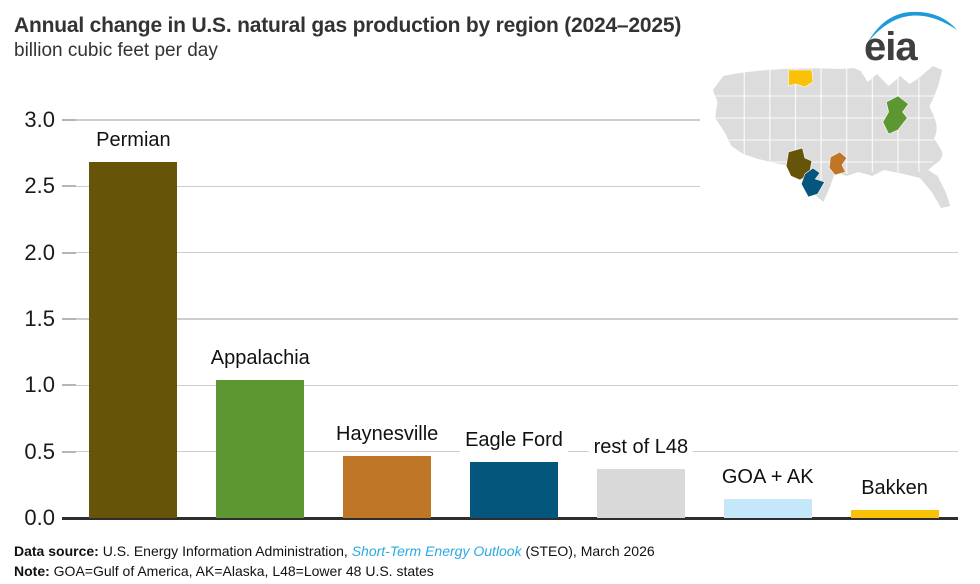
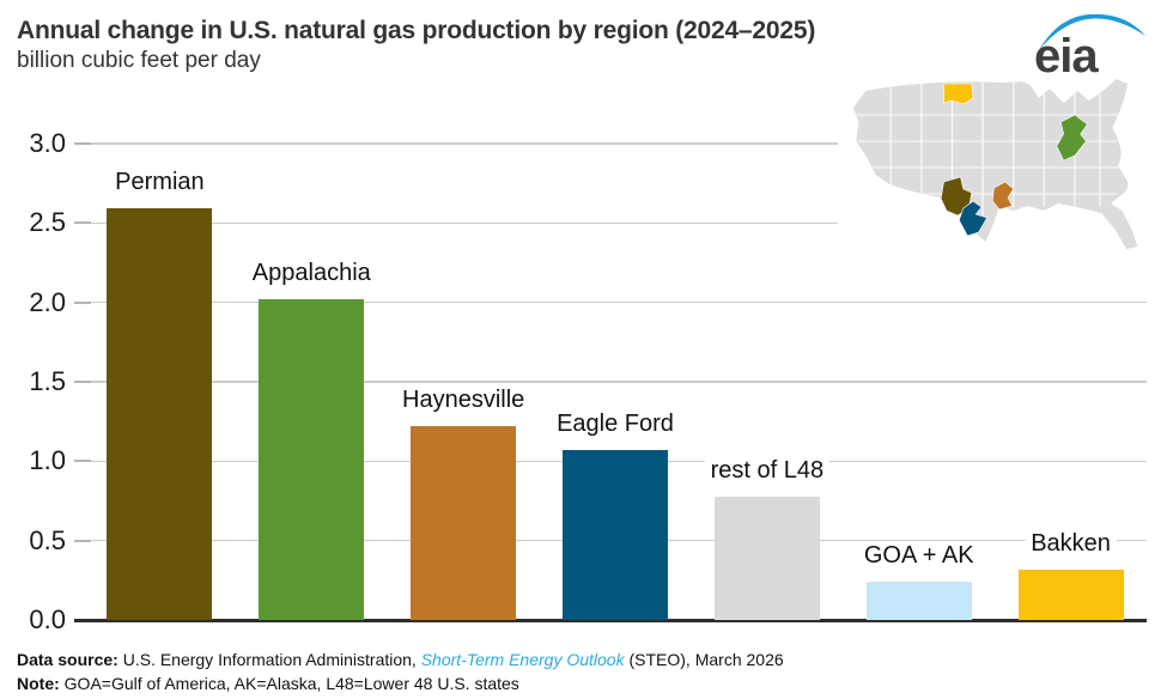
Permian: 2.68 -> 2.59
Appalachia: 1.04 -> 2.02
Haynesville: 0.47 -> 1.22
Eagle Ford: 0.42 -> 1.07
rest of L48: 0.37 -> 0.78
GOA + AK: 0.14 -> 0.24
Bakken: 0.06 -> 0.32
